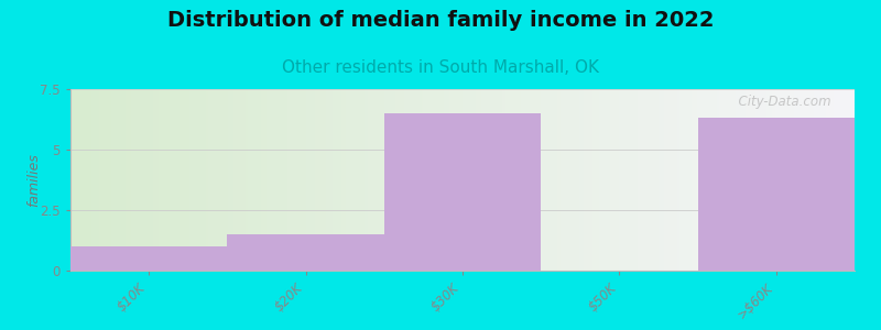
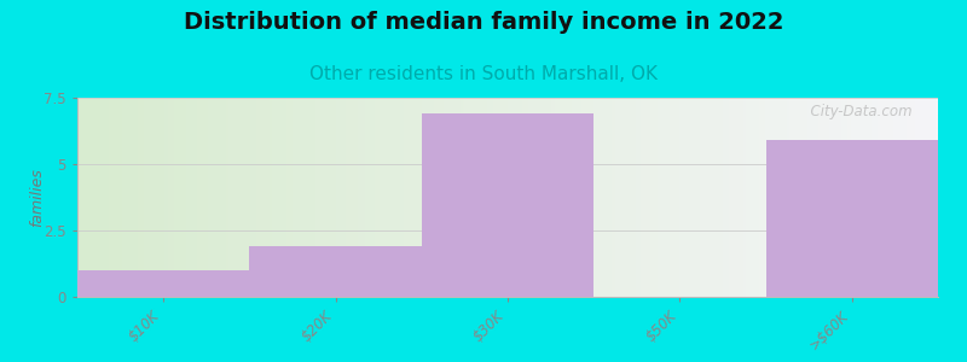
$20K: 1.5 -> 1.9
$30K: 6.5 -> 6.9
>$60K: 6.3 -> 5.9
